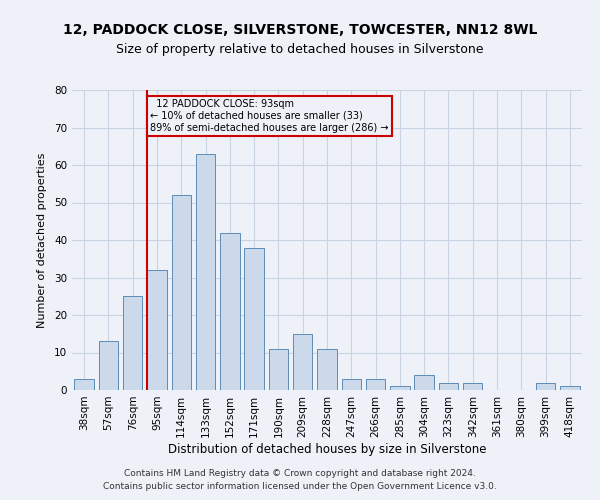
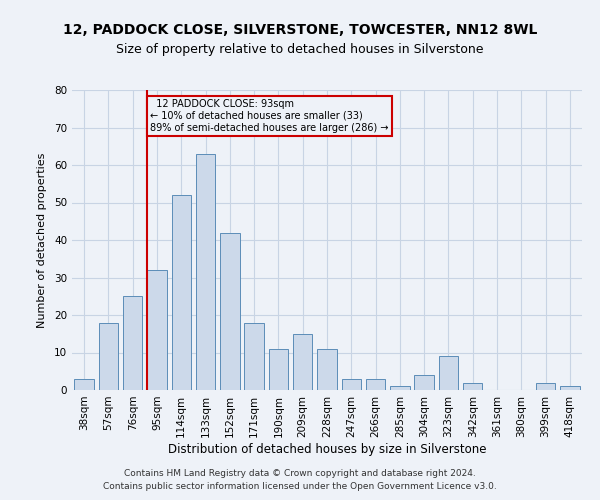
57sqm: 13 -> 18
171sqm: 38 -> 18
323sqm: 2 -> 9
